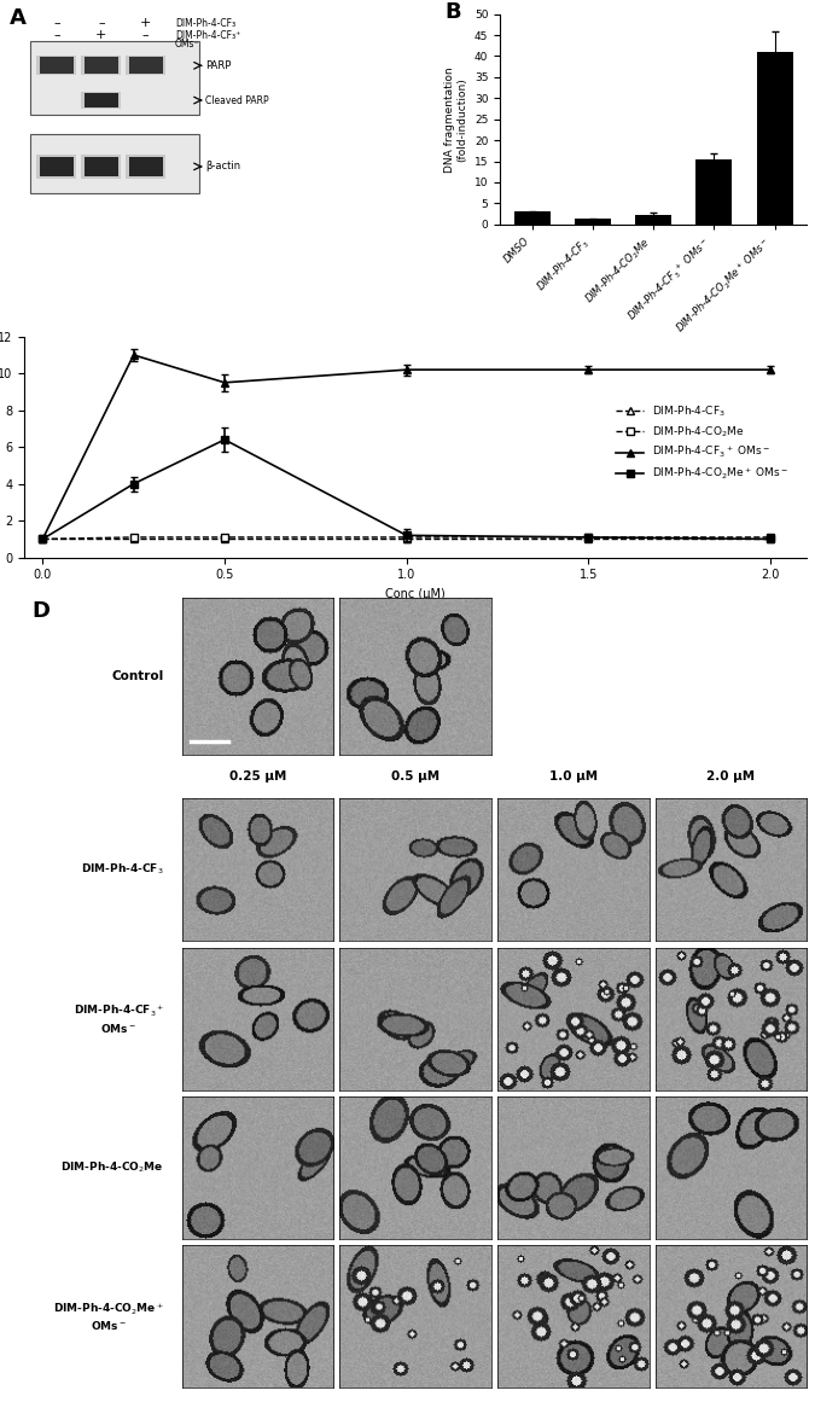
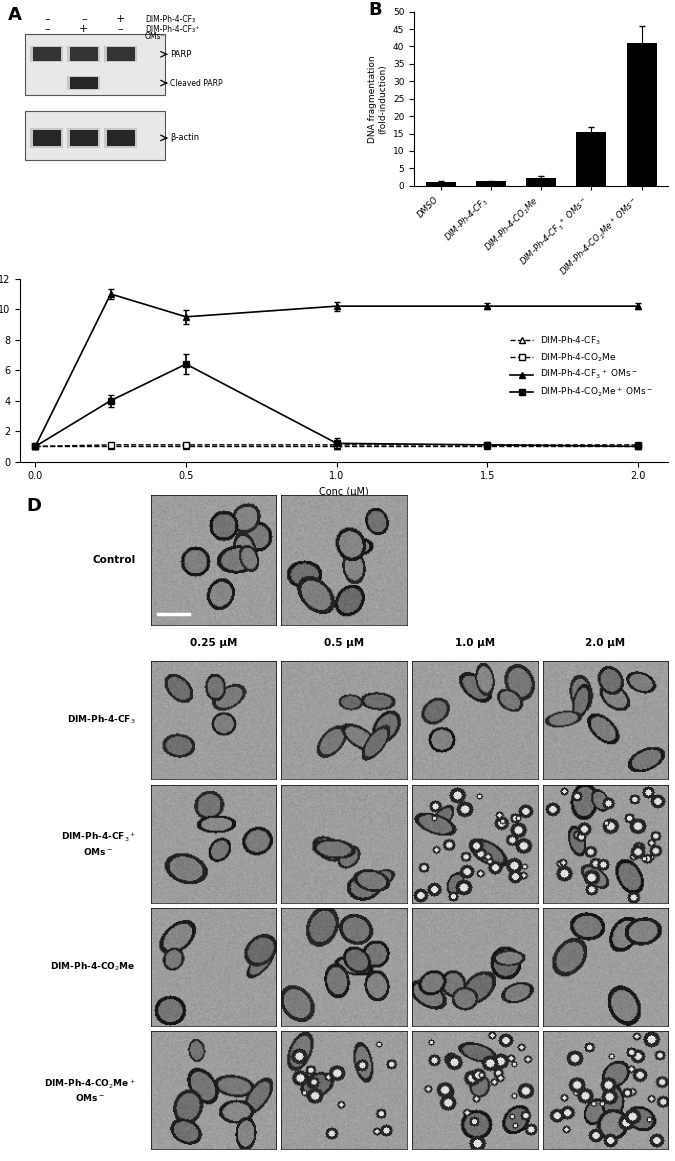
DMSO: 3.0 -> 1.2
